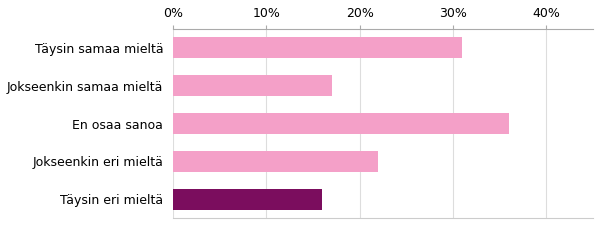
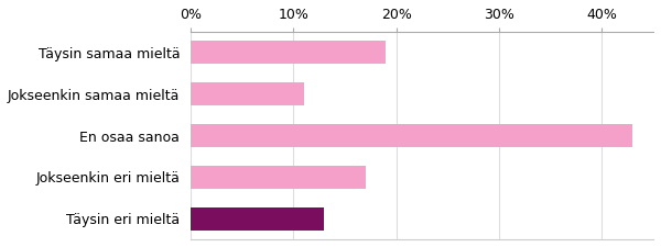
Täysin samaa mieltä: 31% -> 19%
Jokseenkin samaa mieltä: 17% -> 11%
En osaa sanoa: 36% -> 43%
Jokseenkin eri mieltä: 22% -> 17%
Täysin eri mieltä: 16% -> 13%
